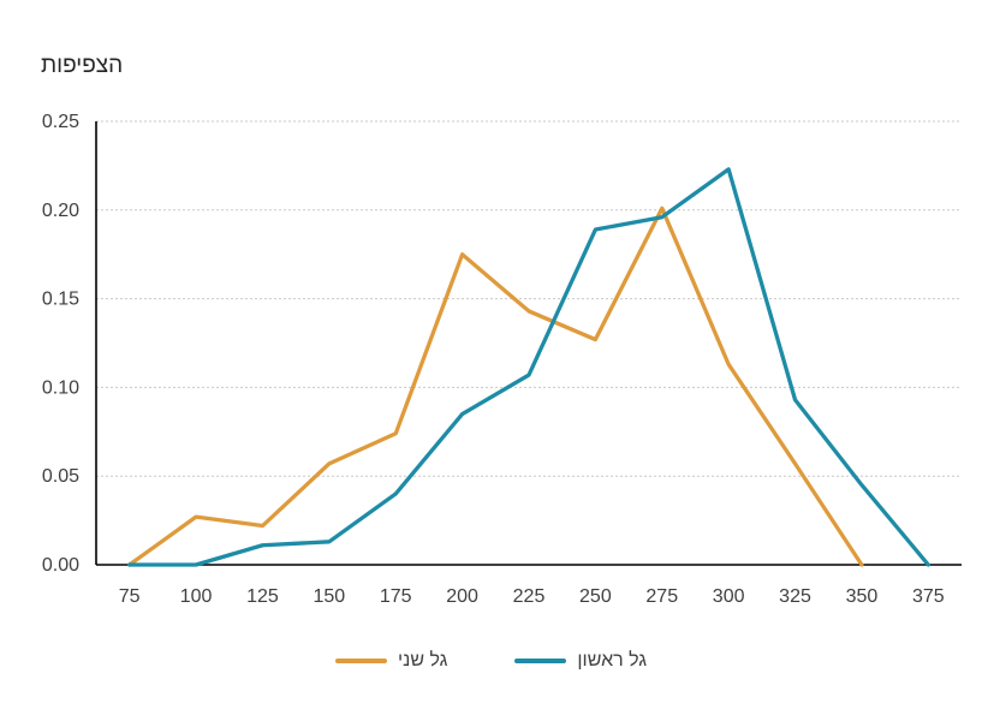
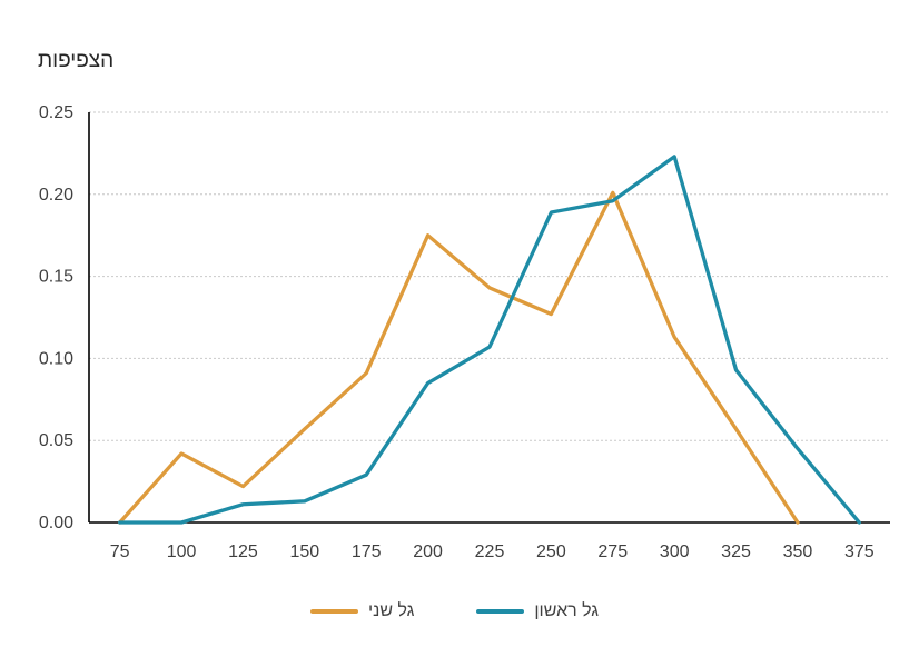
גל שני/100: 0.027 -> 0.042
גל שני/175: 0.074 -> 0.091
גל ראשון/175: 0.040 -> 0.029
